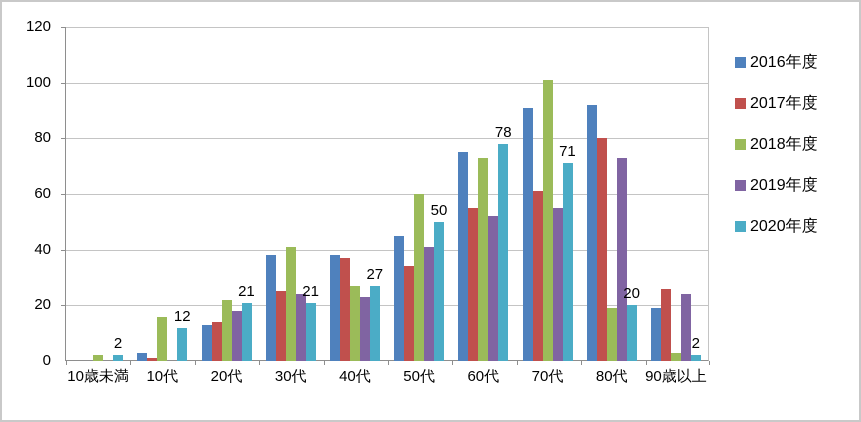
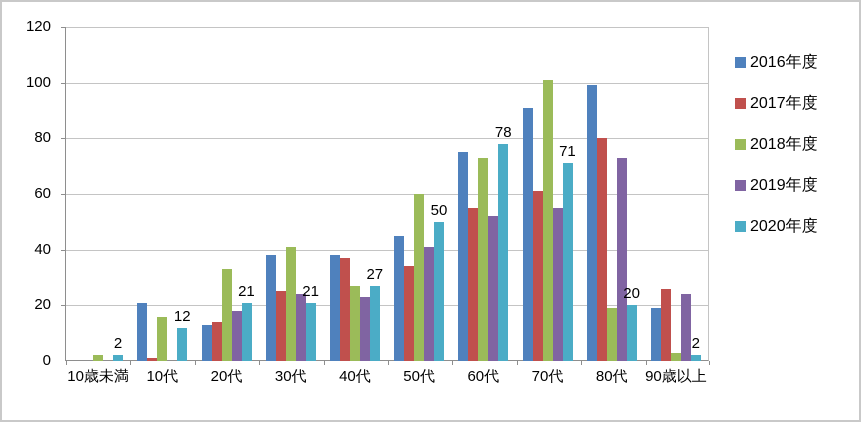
2016年度/10代: 3 -> 21
2018年度/20代: 22 -> 33
2016年度/80代: 92 -> 99
